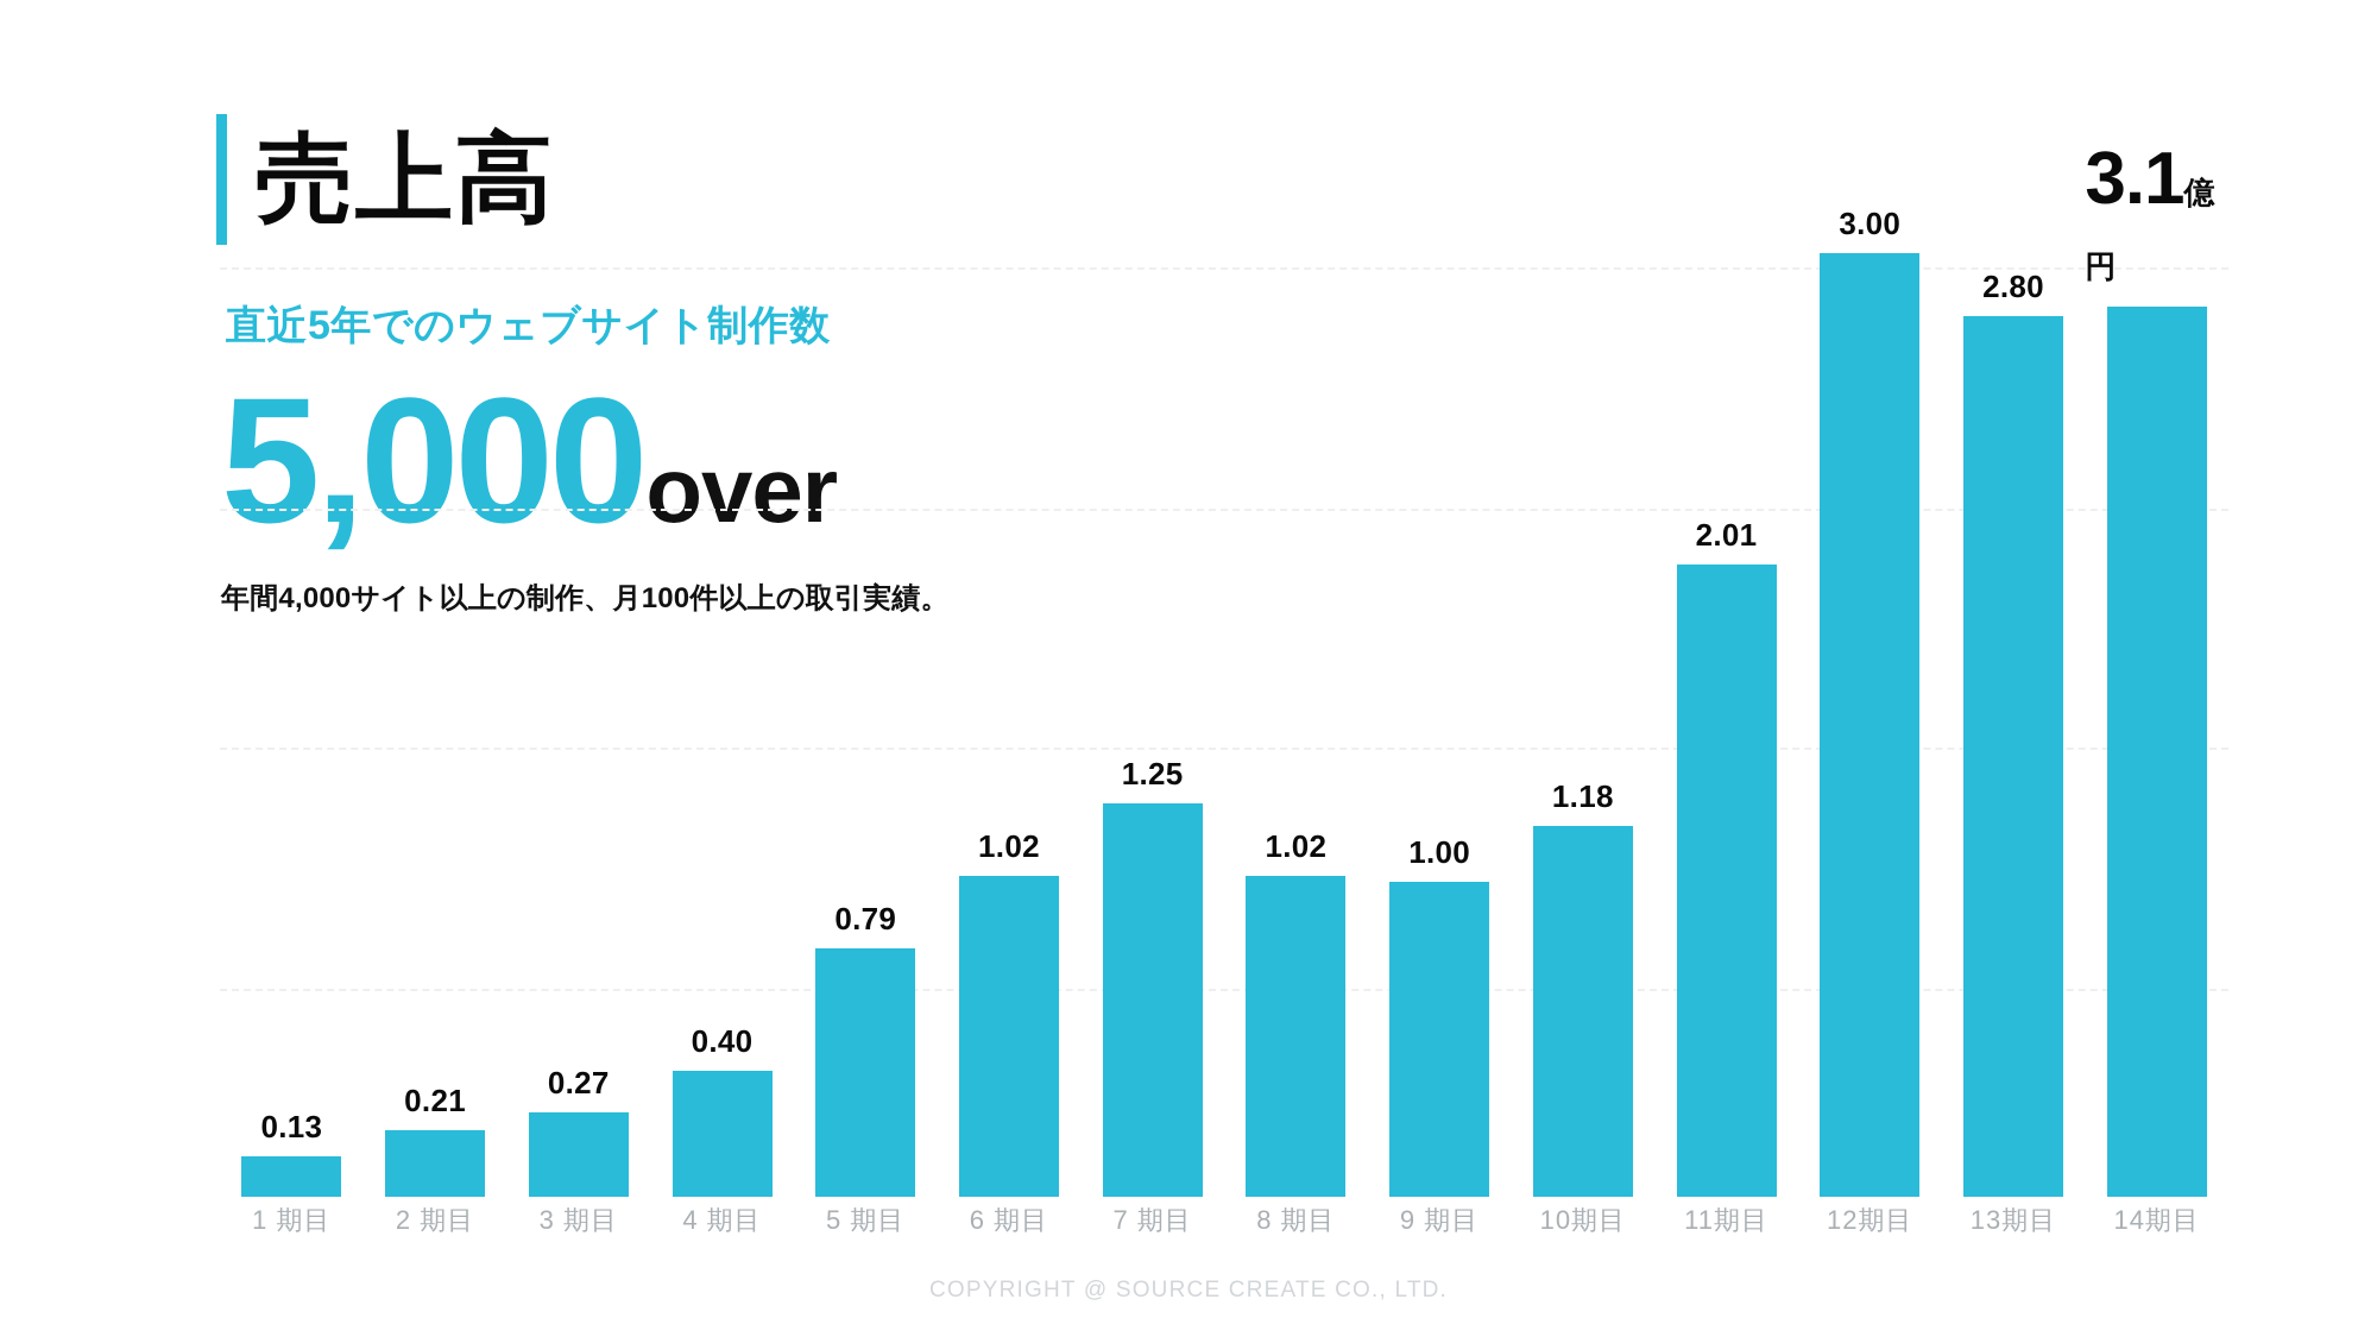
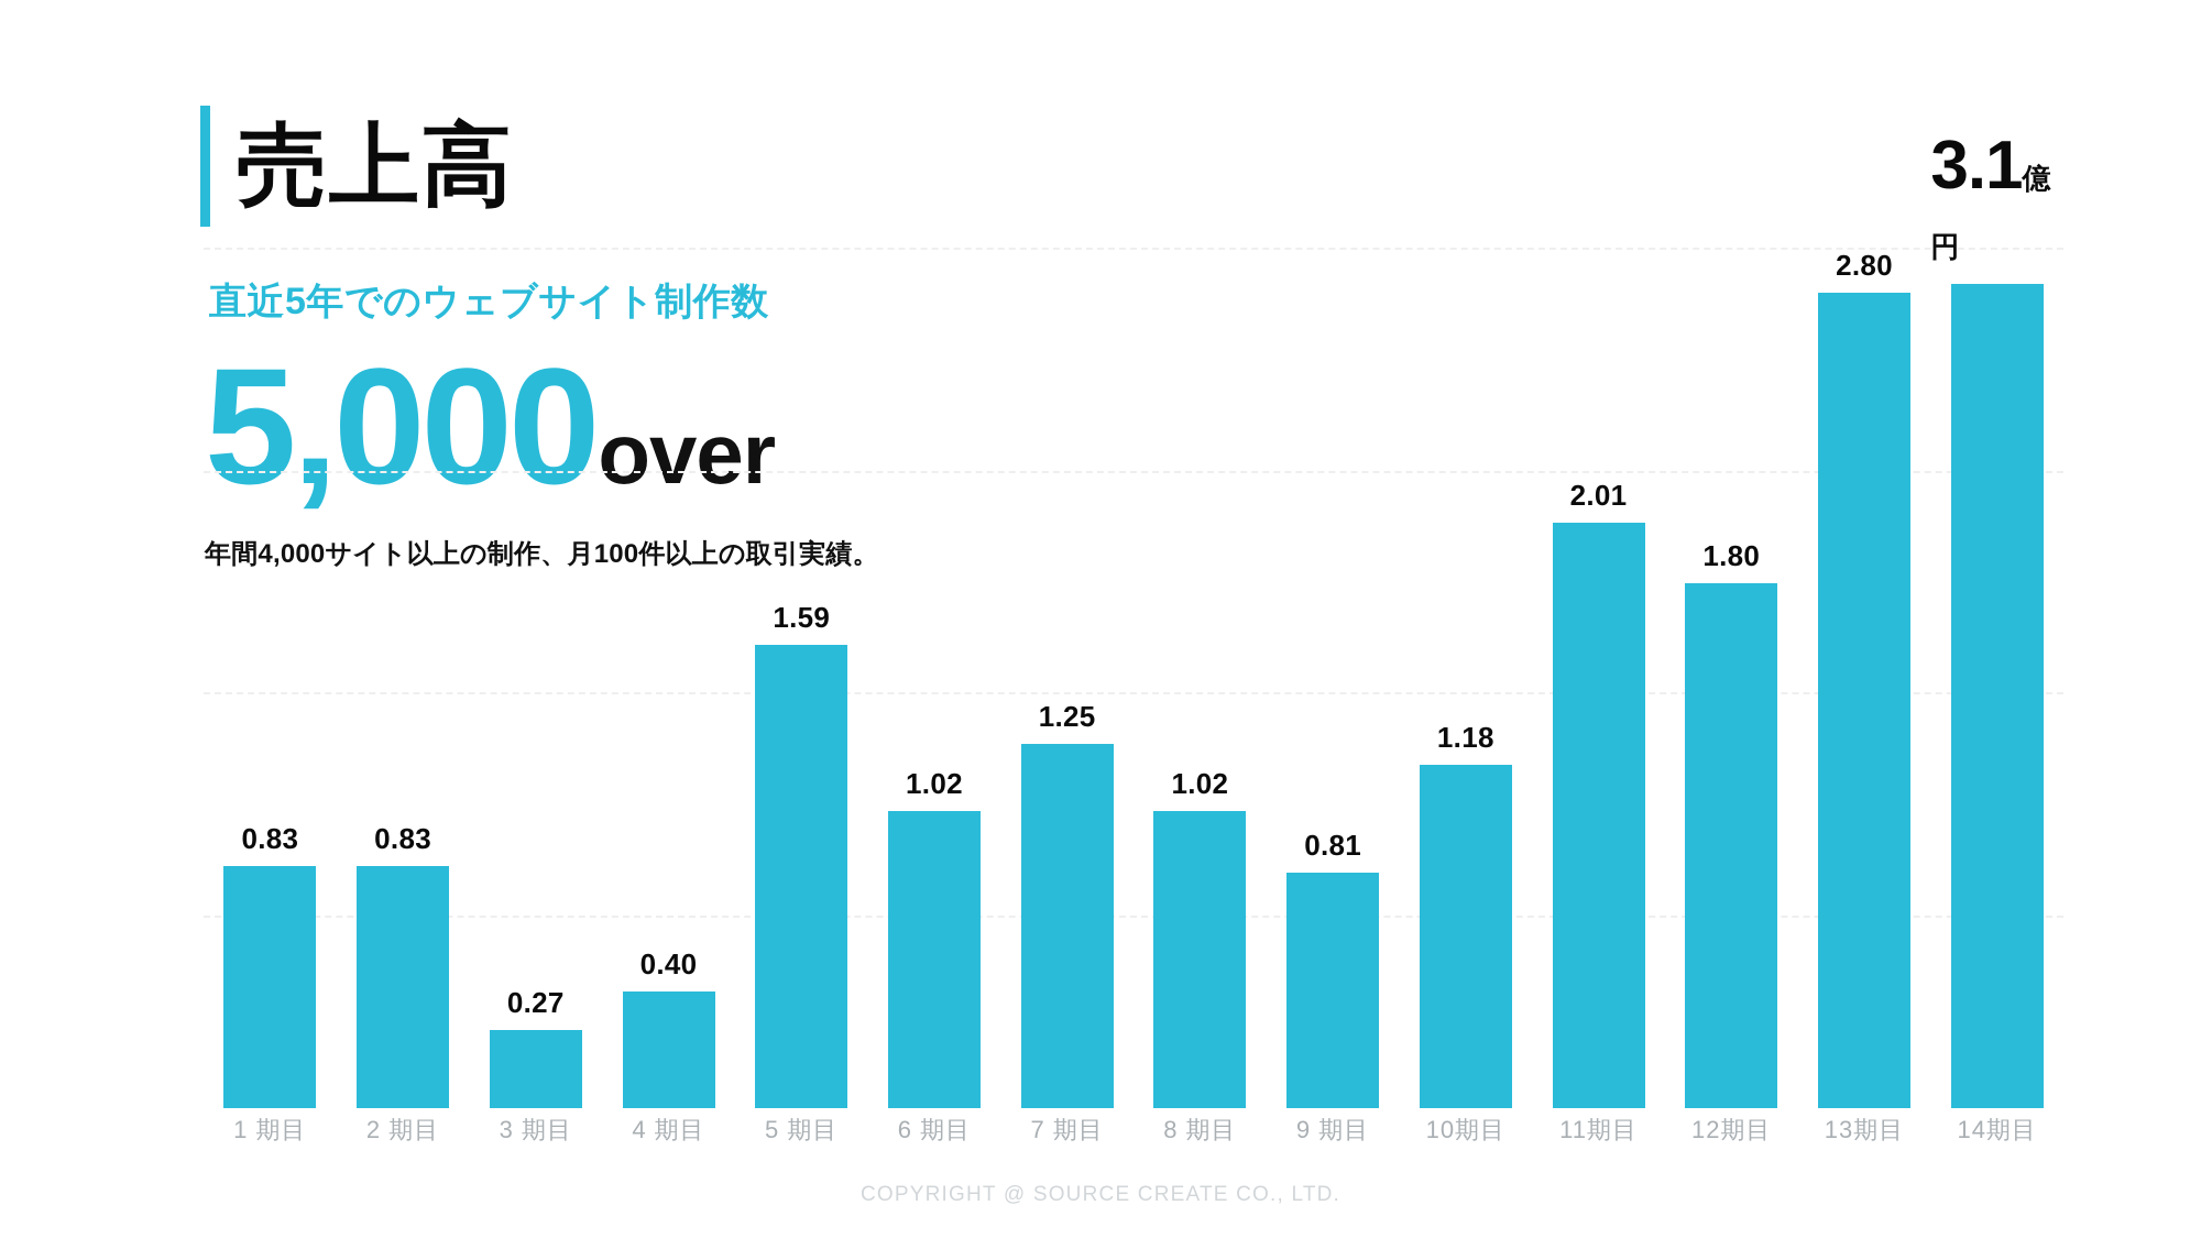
1 期目: 0.13 -> 0.83
2 期目: 0.21 -> 0.83
5 期目: 0.79 -> 1.59
9 期目: 1.00 -> 0.81
12期目: 3.00 -> 1.80
